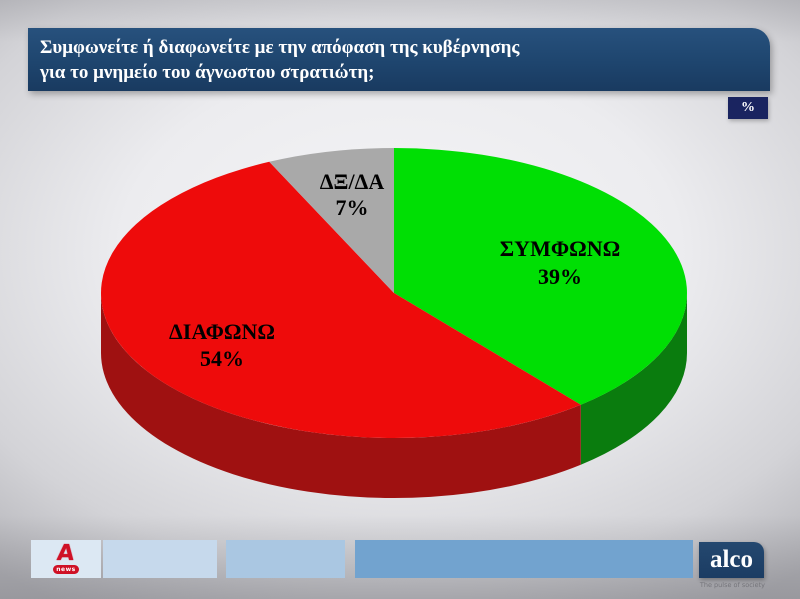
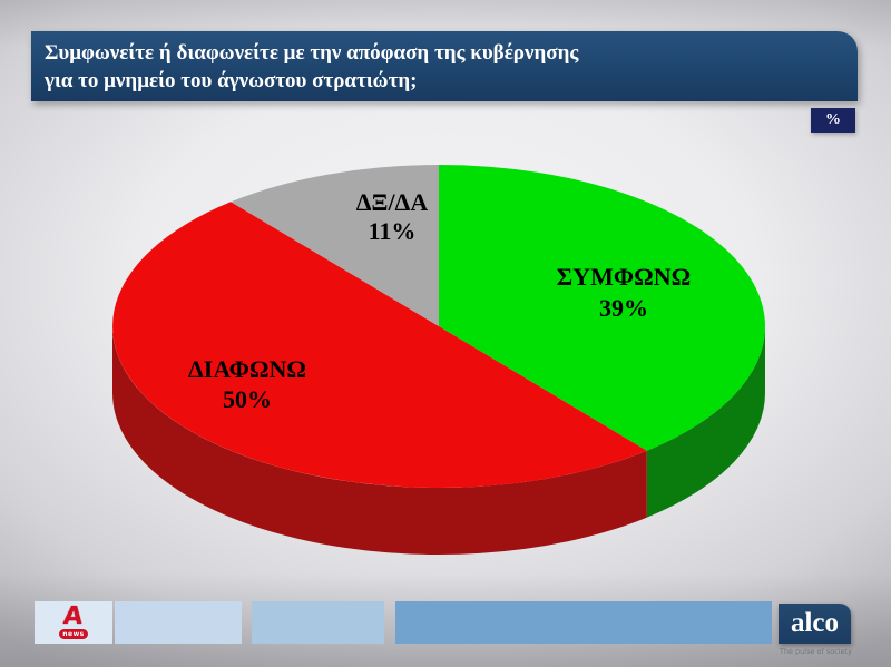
ΔΙΑΦΩΝΩ: 54% -> 50%
ΔΞ/ΔΑ: 7% -> 11%
